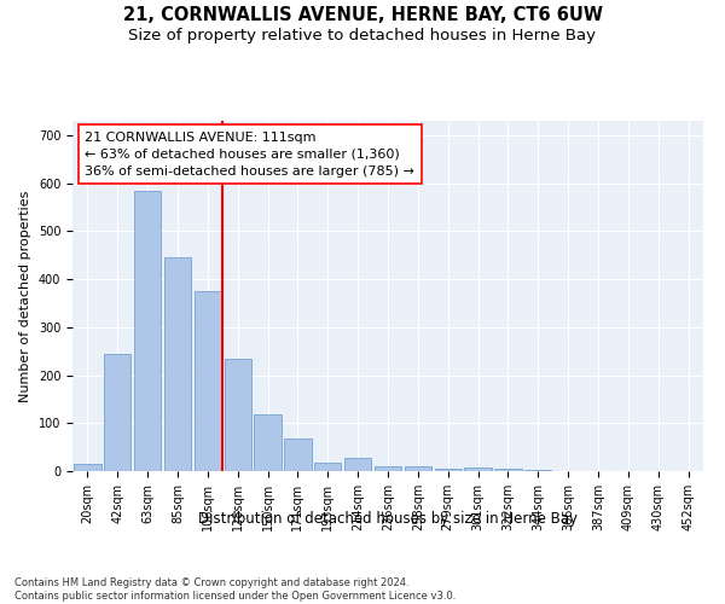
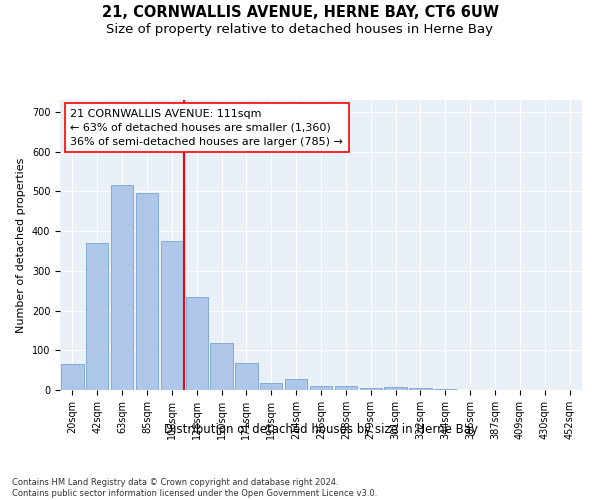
20sqm: 15 -> 65
42sqm: 245 -> 370
63sqm: 585 -> 515
85sqm: 445 -> 495
